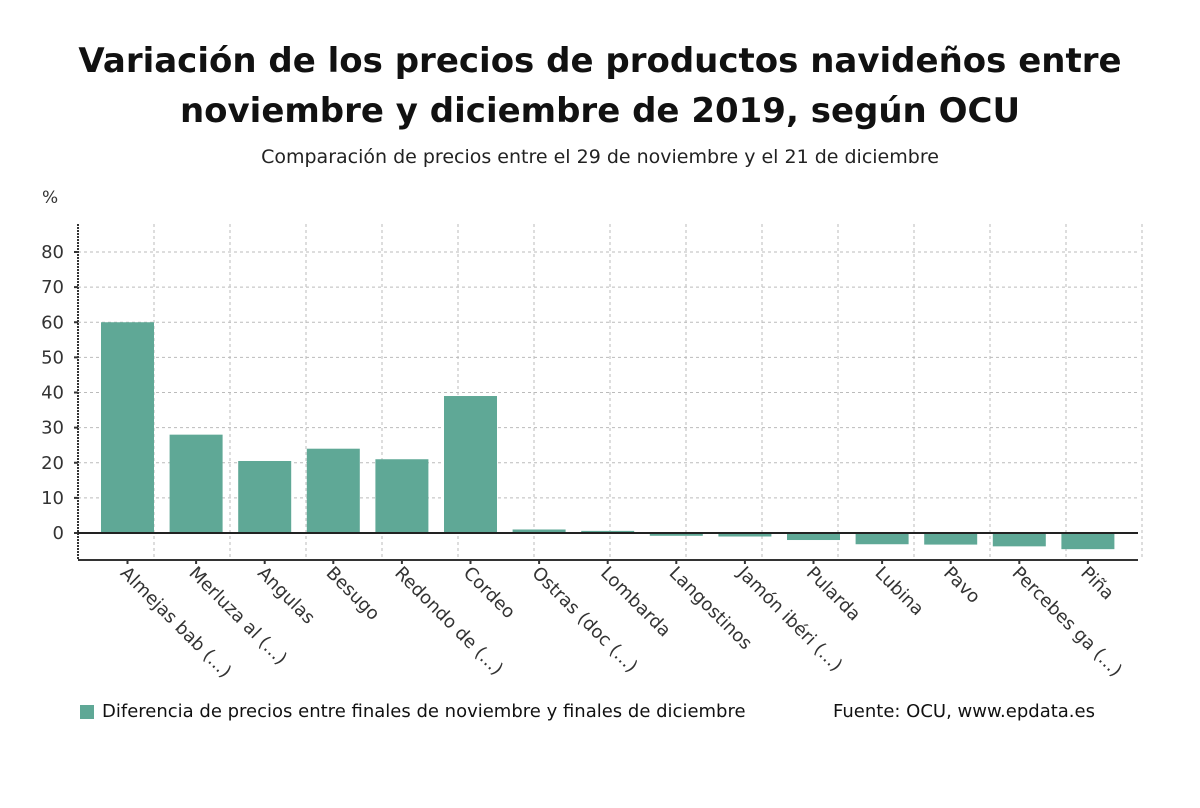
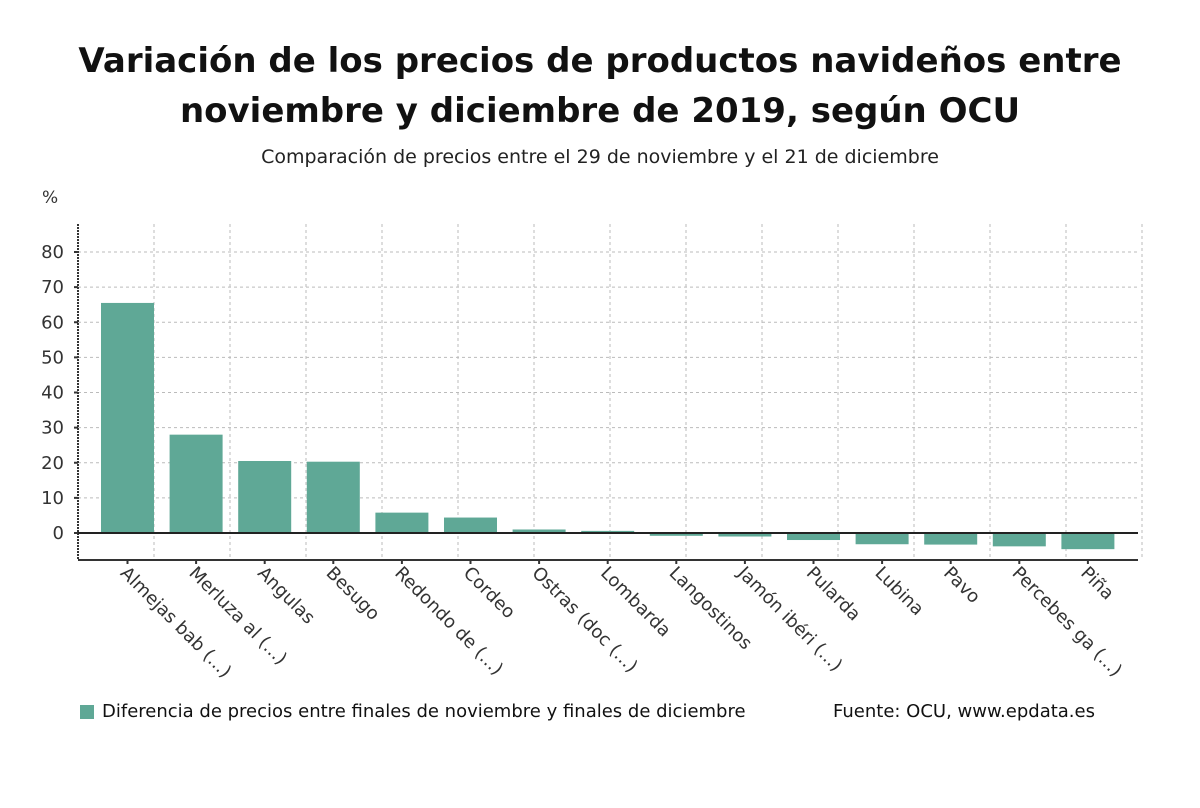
Almejas bab (...): 60 -> 66
Besugo: 24 -> 20
Redondo de (...): 21 -> 6
Cordeo: 39 -> 4
